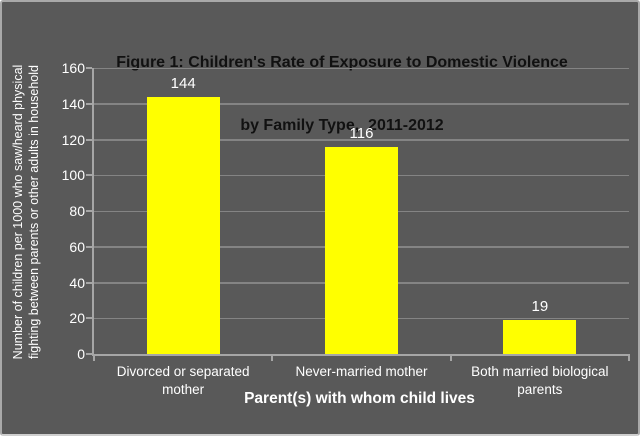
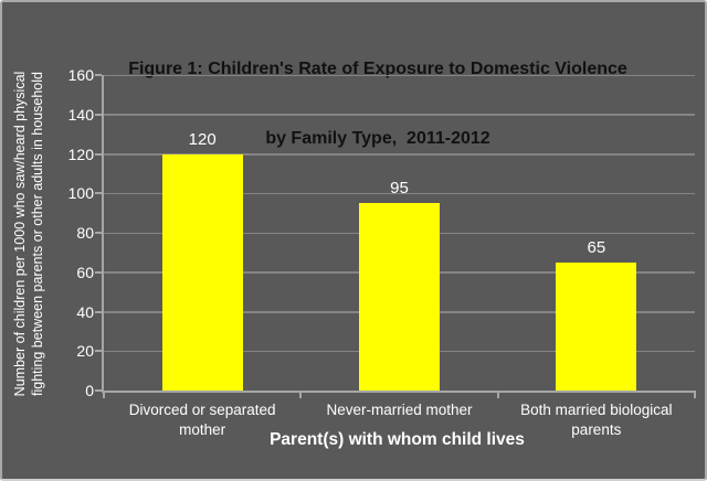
Divorced or separated mother: 144 -> 120
Never-married mother: 116 -> 95
Both married biological parents: 19 -> 65
